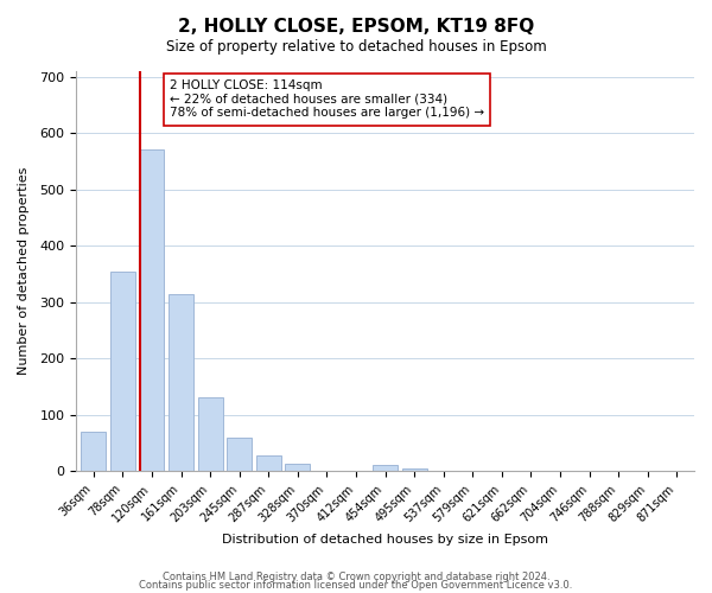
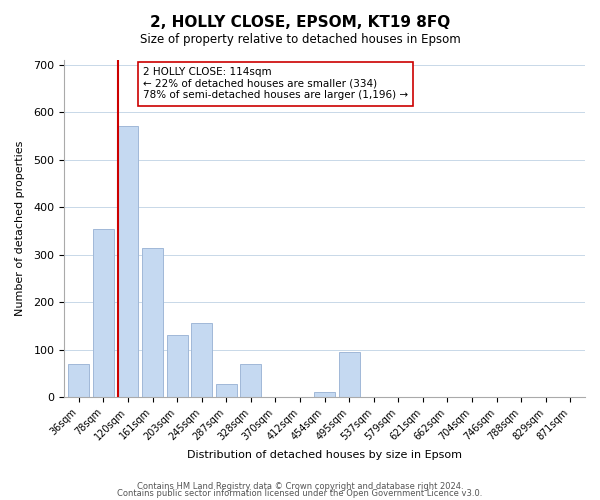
245sqm: 58 -> 155
328sqm: 13 -> 70
495sqm: 4 -> 95
